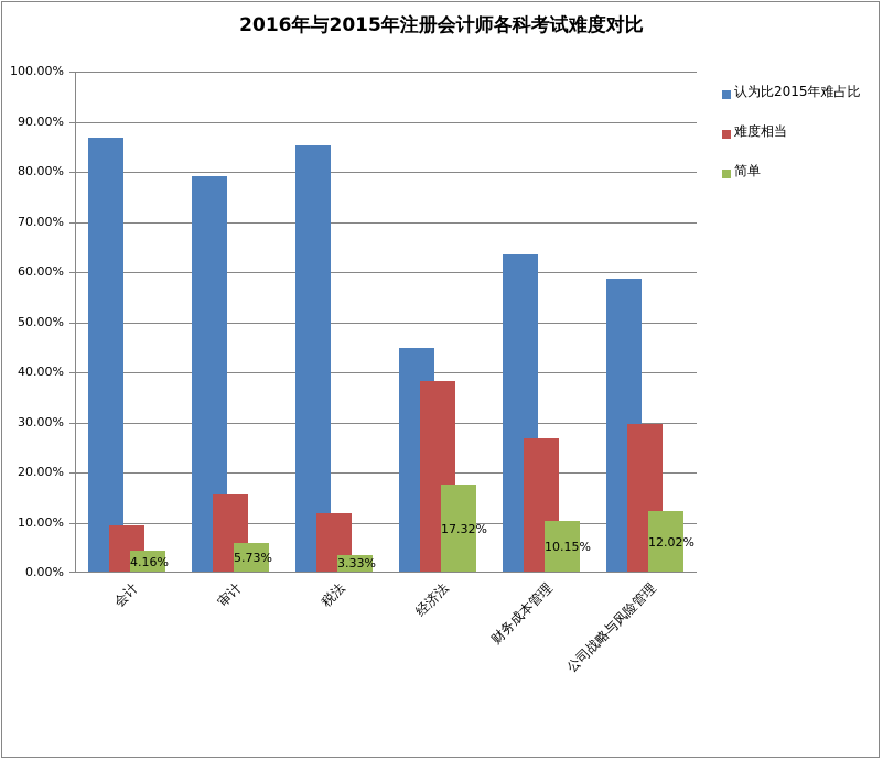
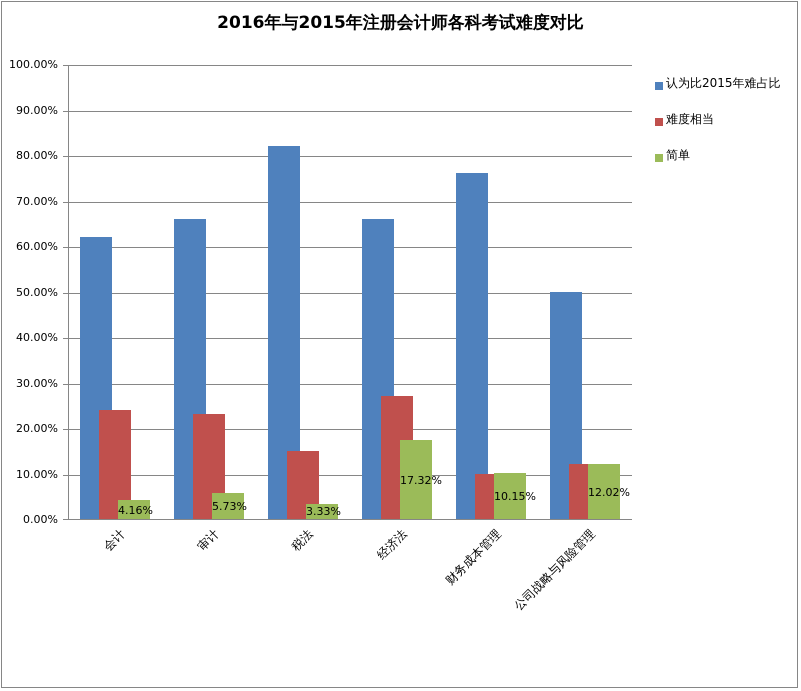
认为比2015年难占比/会计: 87% -> 62%
难度相当/会计: 9% -> 24%
认为比2015年难占比/审计: 79% -> 66%
难度相当/审计: 15% -> 23%
认为比2015年难占比/税法: 85% -> 82%
难度相当/税法: 12% -> 15%
认为比2015年难占比/经济法: 45% -> 66%
难度相当/经济法: 38% -> 27%
认为比2015年难占比/财务成本管理: 63% -> 76%
难度相当/财务成本管理: 27% -> 10%
认为比2015年难占比/公司战略与风险管理: 58% -> 50%
难度相当/公司战略与风险管理: 30% -> 12%
